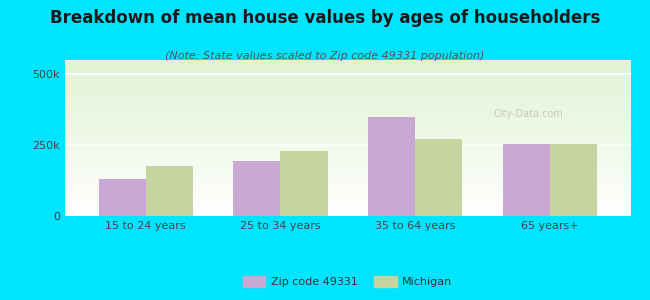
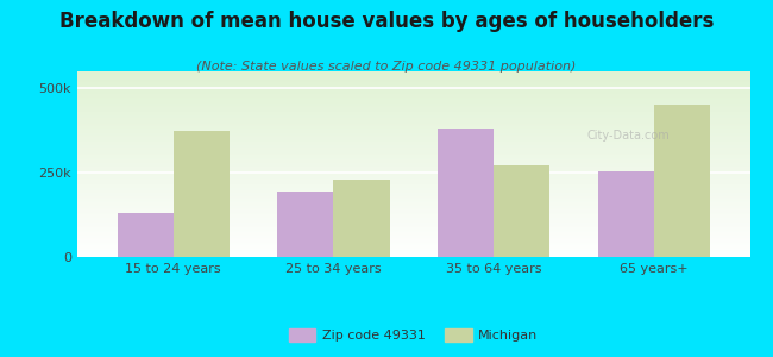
Michigan/15 to 24 years: 175k -> 375k
Zip code 49331/35 to 64 years: 350k -> 380k
Michigan/65 years+: 255k -> 450k
